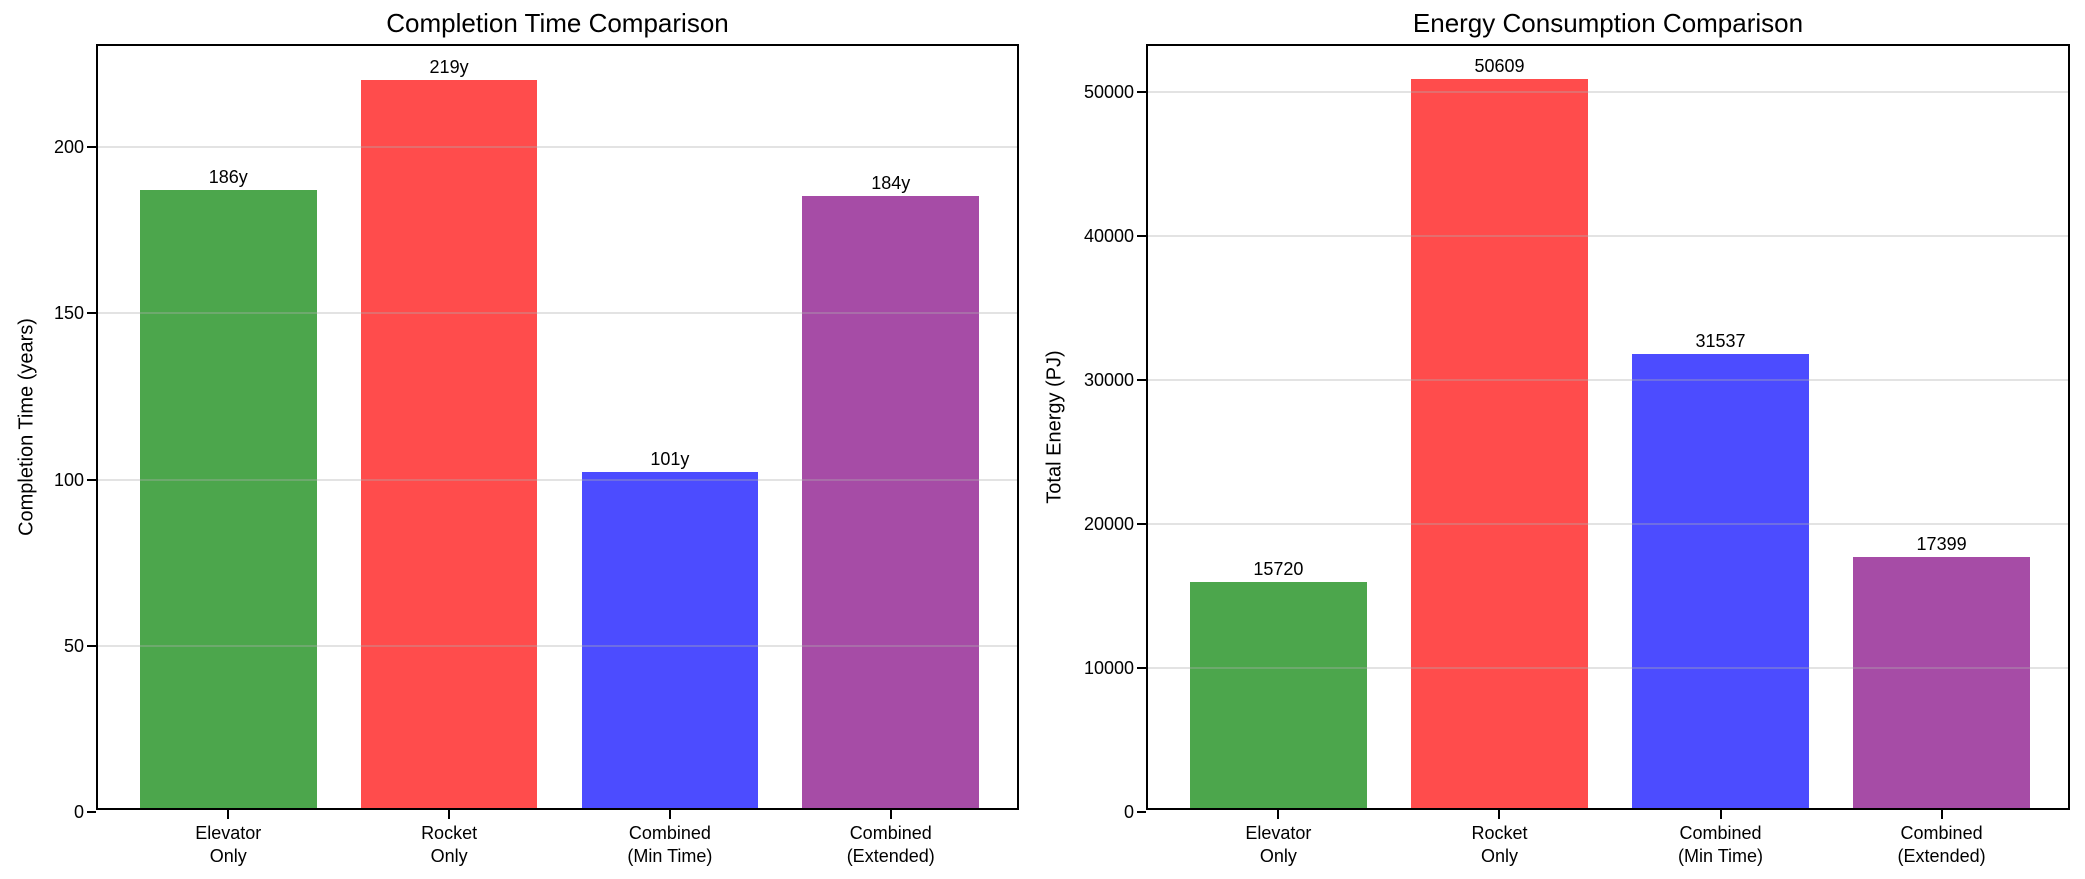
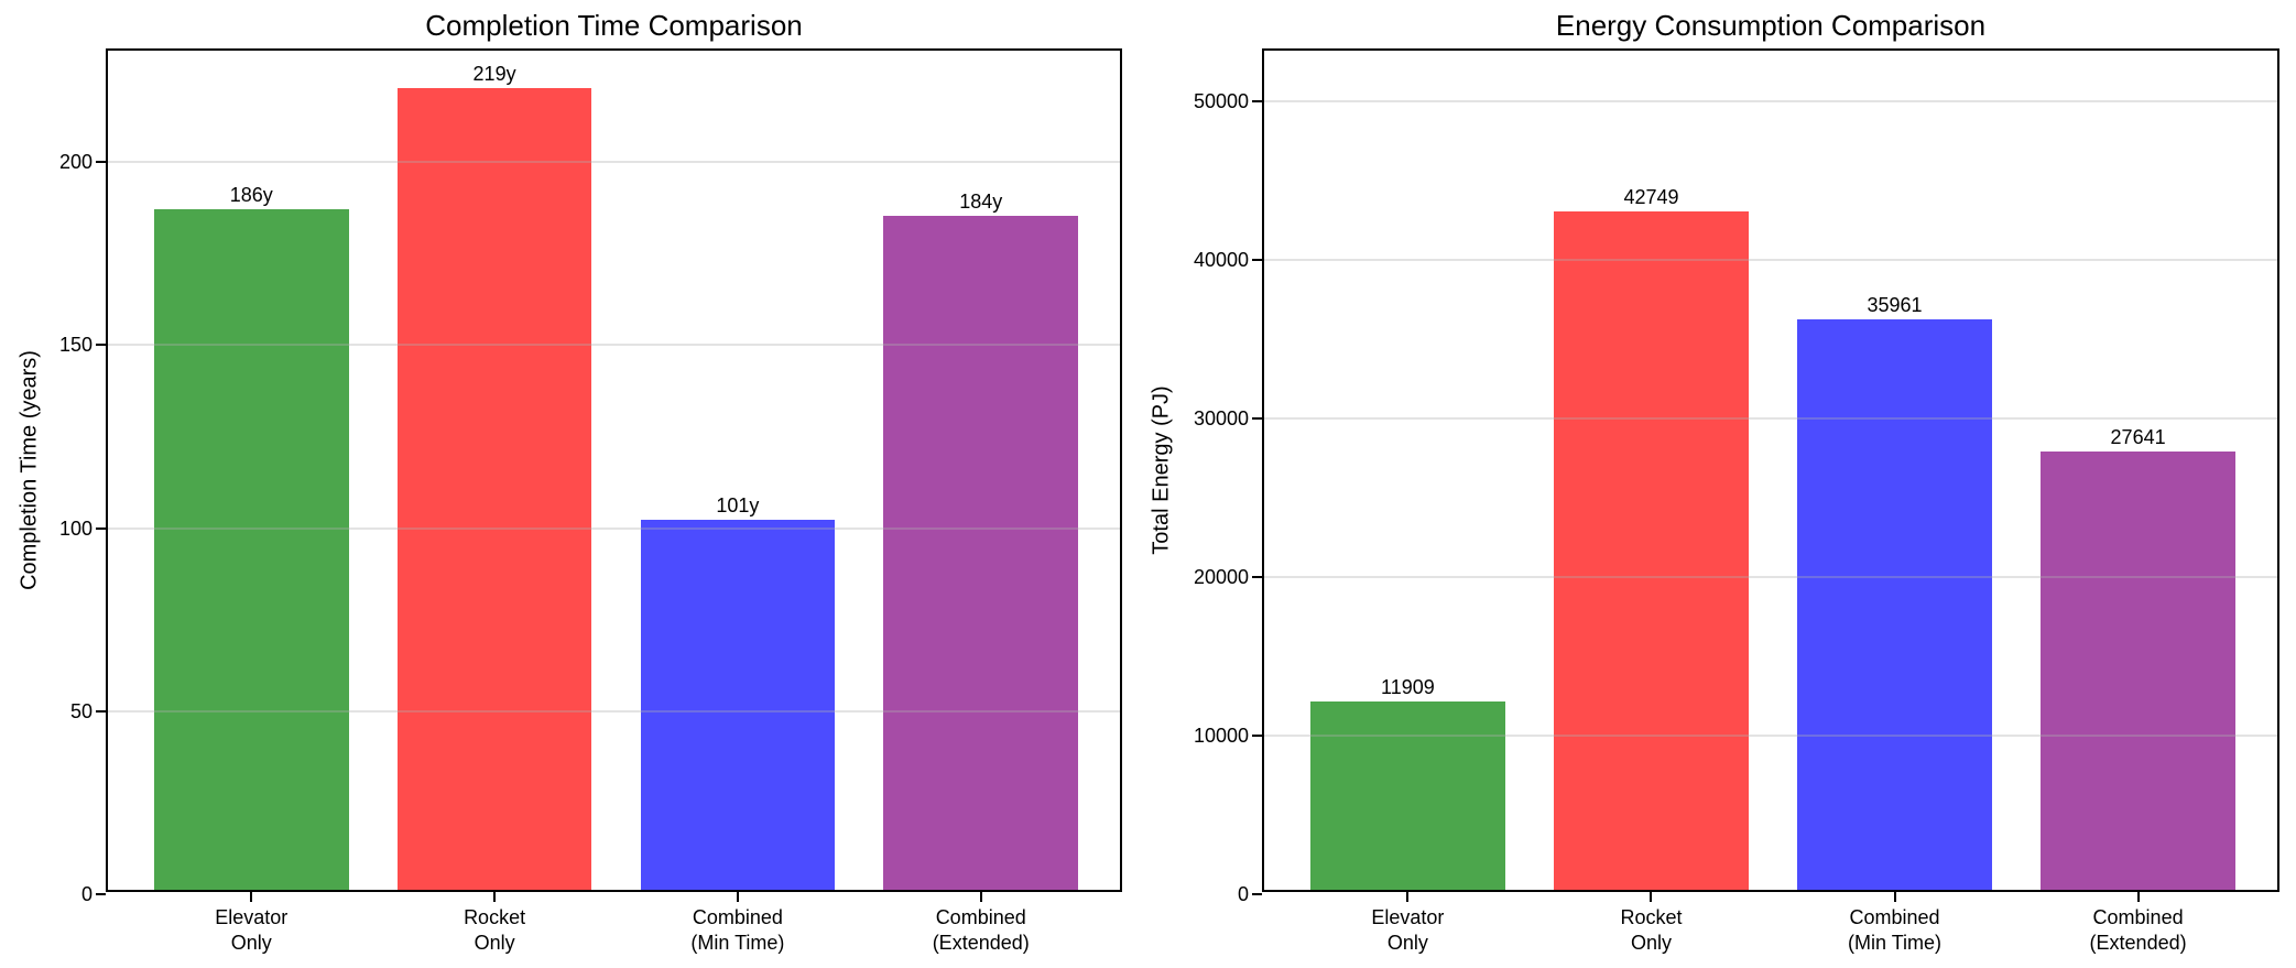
Energy Consumption Comparison/Elevator Only: 15720 -> 11909
Energy Consumption Comparison/Rocket Only: 50609 -> 42749
Energy Consumption Comparison/Combined (Min Time): 31537 -> 35961
Energy Consumption Comparison/Combined (Extended): 17399 -> 27641
